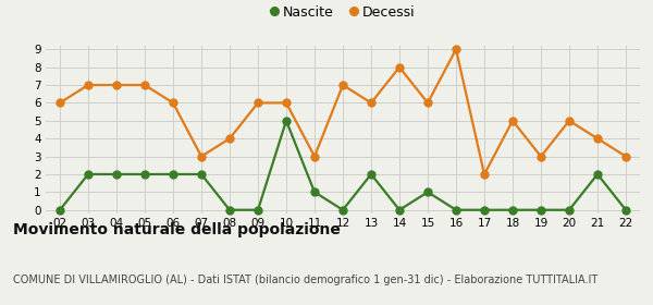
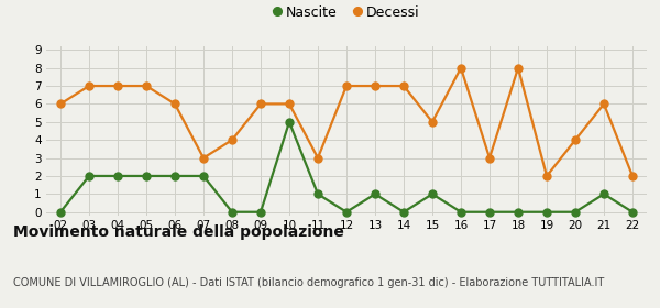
Nascite/13: 2 -> 1
Decessi/13: 6 -> 7
Decessi/14: 8 -> 7
Decessi/15: 6 -> 5
Decessi/16: 9 -> 8
Decessi/17: 2 -> 3
Decessi/18: 5 -> 8
Decessi/19: 3 -> 2
Decessi/20: 5 -> 4
Nascite/21: 2 -> 1
Decessi/21: 4 -> 6
Decessi/22: 3 -> 2
